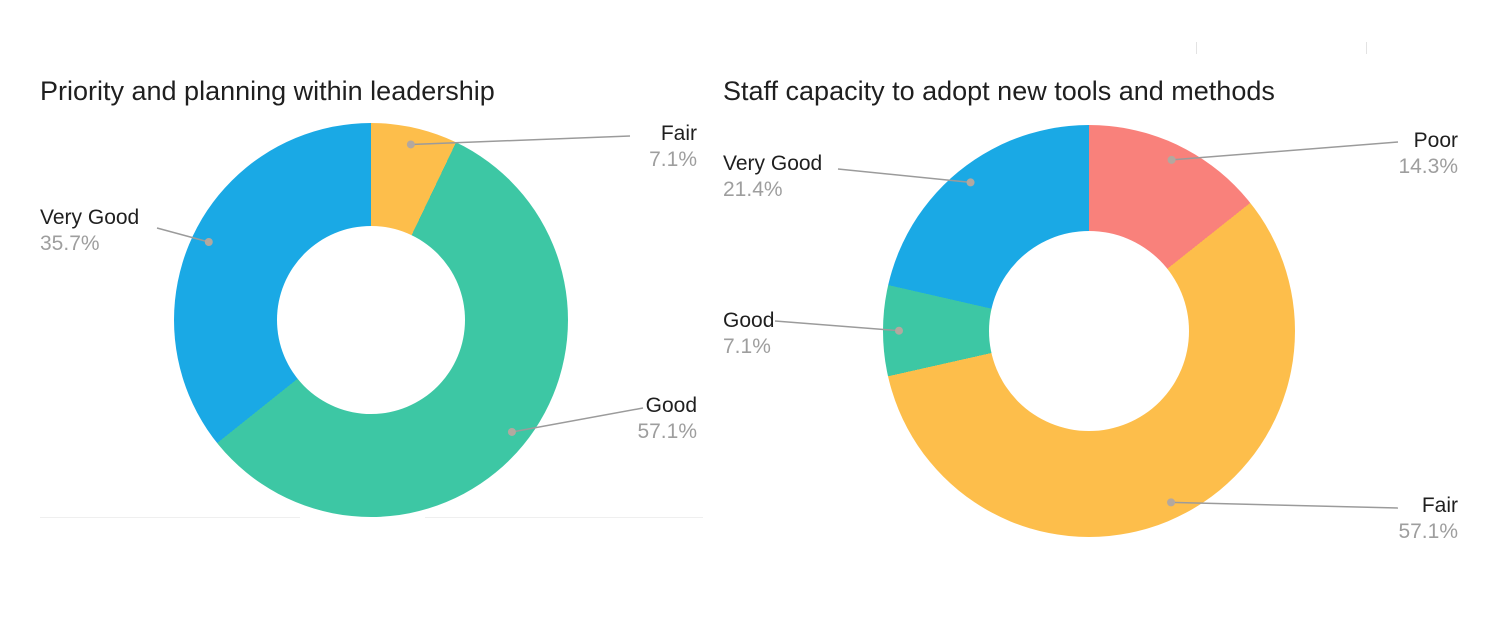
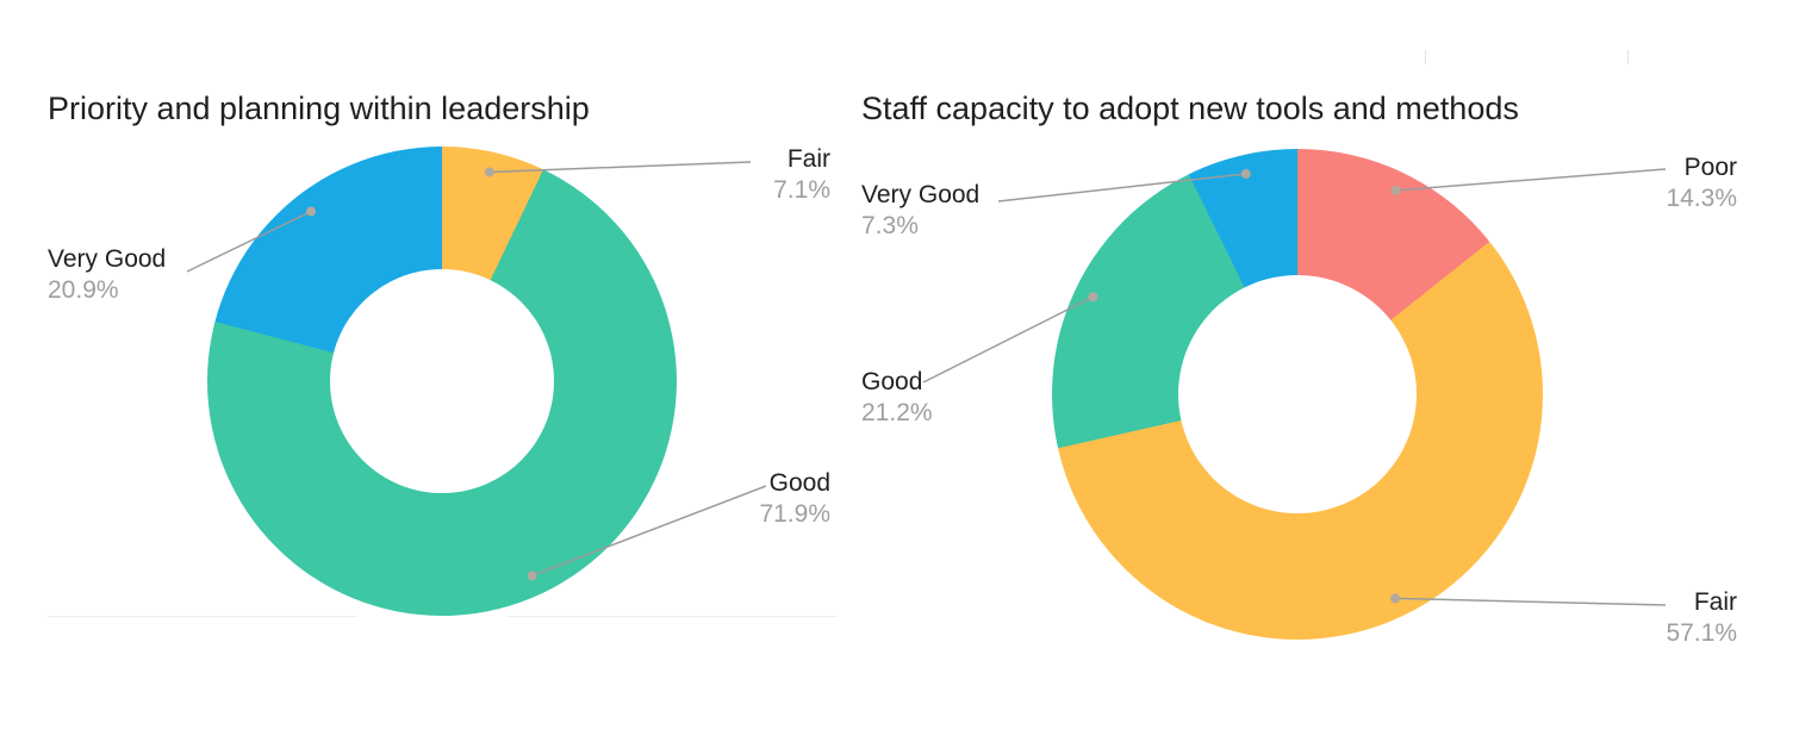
Priority and planning within leadership/Good: 57.1% -> 71.9%
Priority and planning within leadership/Very Good: 35.7% -> 20.9%
Staff capacity to adopt new tools and methods/Good: 7.1% -> 21.2%
Staff capacity to adopt new tools and methods/Very Good: 21.4% -> 7.3%
